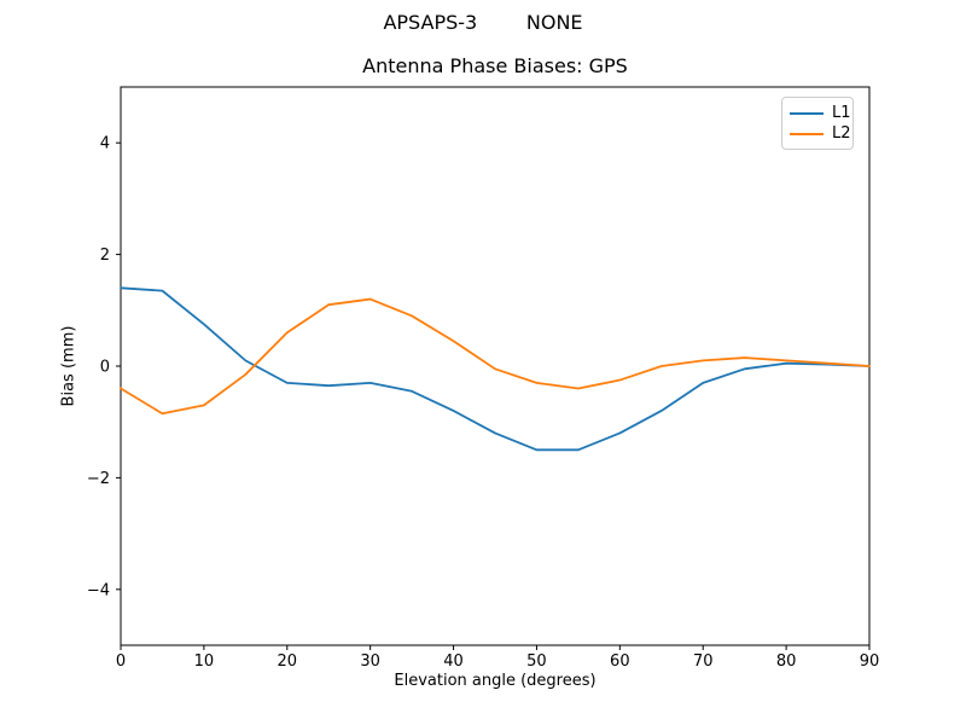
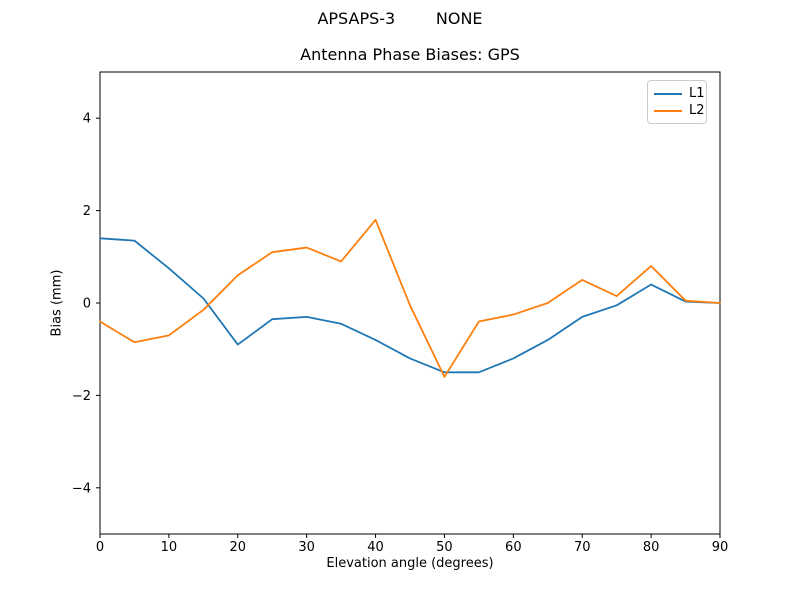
L1/20: -0.3 -> -0.9
L2/40: 0.5 -> 1.8
L2/50: -0.3 -> -1.6
L2/70: 0.1 -> 0.5
L1/80: 0.1 -> 0.4
L2/80: 0.1 -> 0.8
